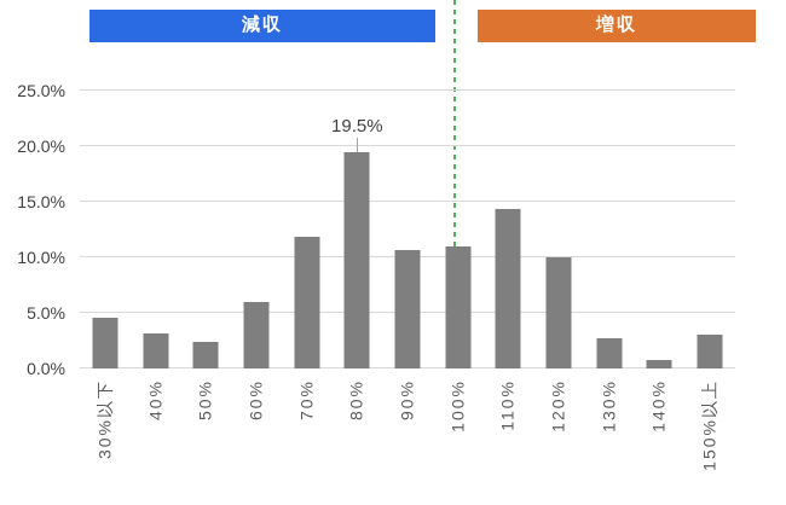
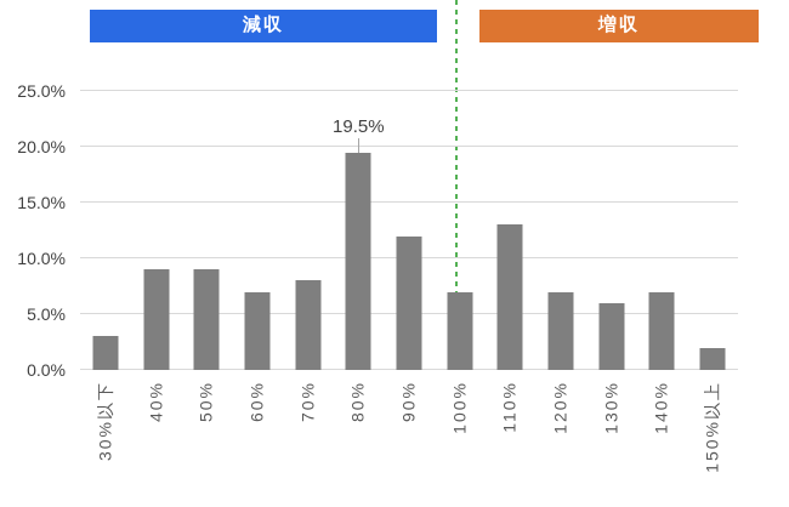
30%以下: 5% -> 3%
40%: 3% -> 9%
50%: 2% -> 9%
60%: 6% -> 7%
70%: 12% -> 8%
90%: 11% -> 12%
100%: 11% -> 7%
110%: 14% -> 13%
120%: 10% -> 7%
130%: 3% -> 6%
140%: 1% -> 7%
150%以上: 3% -> 2%
